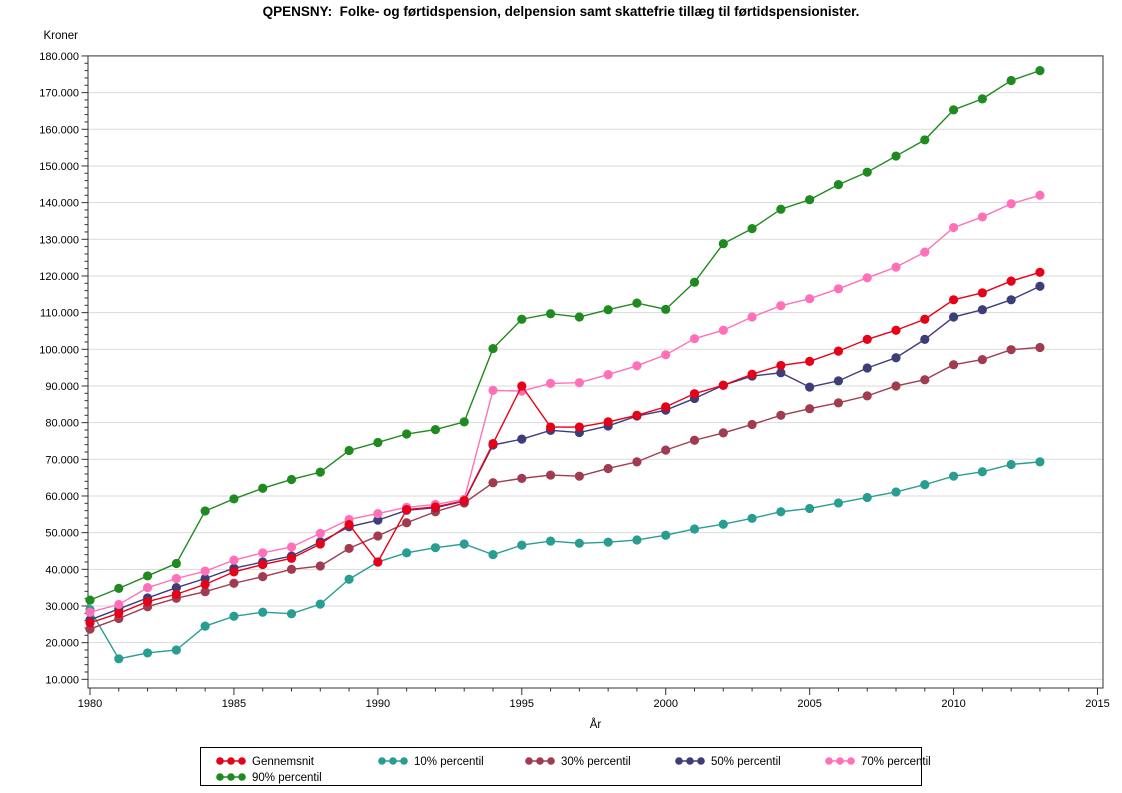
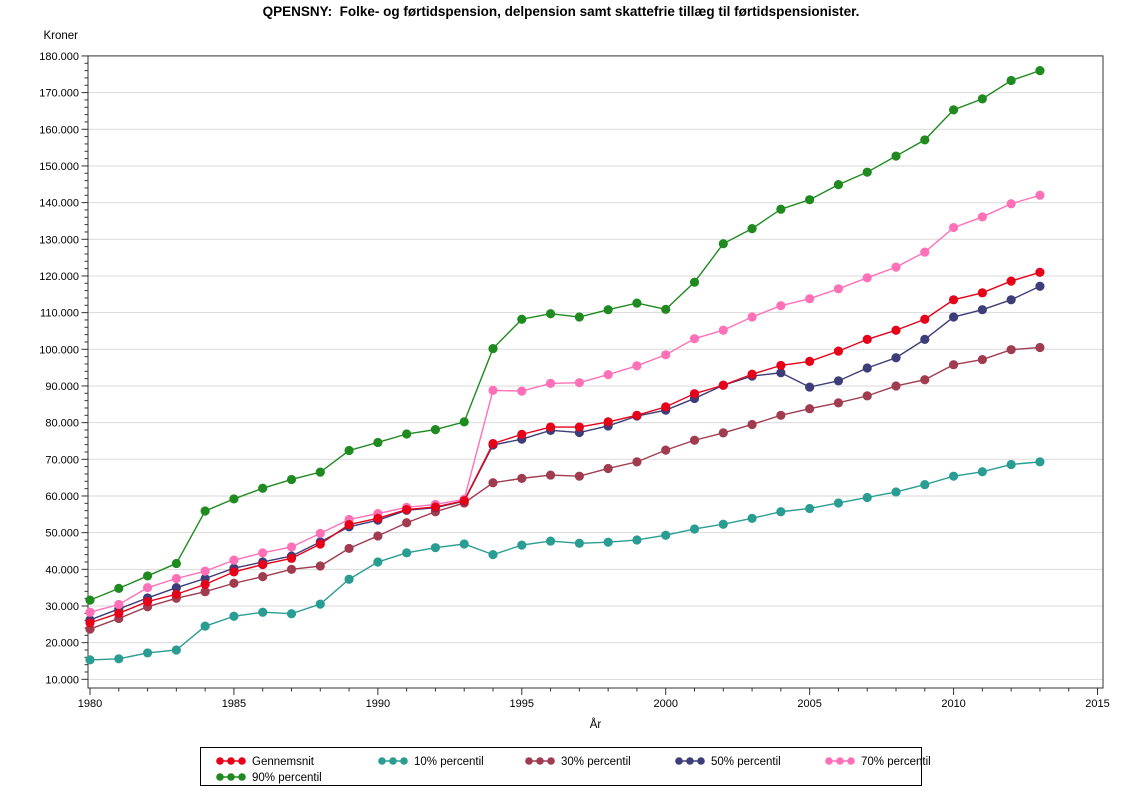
10% percentil/1980: 29000 -> 15000
Gennemsnit/1990: 42000 -> 54000
Gennemsnit/1995: 90000 -> 77000
